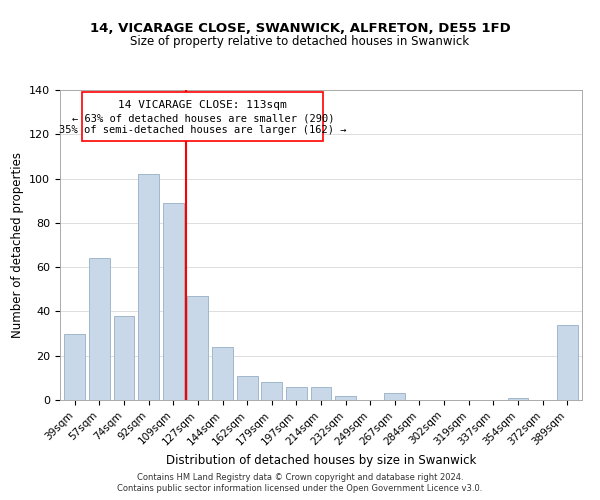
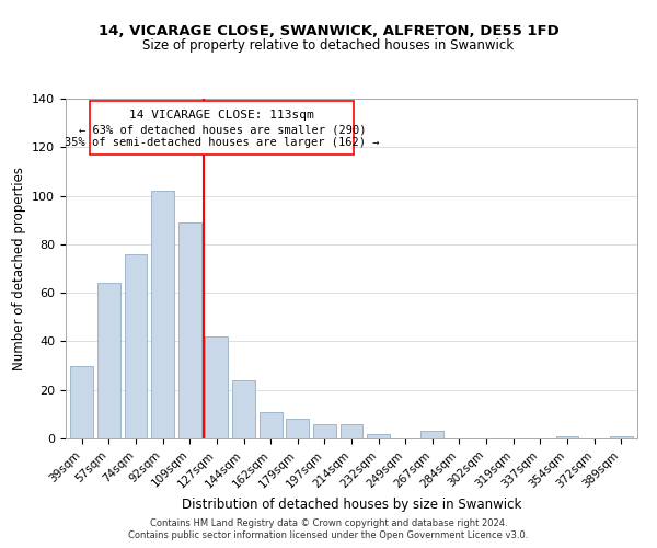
74sqm: 38 -> 76
127sqm: 47 -> 42
389sqm: 34 -> 1
